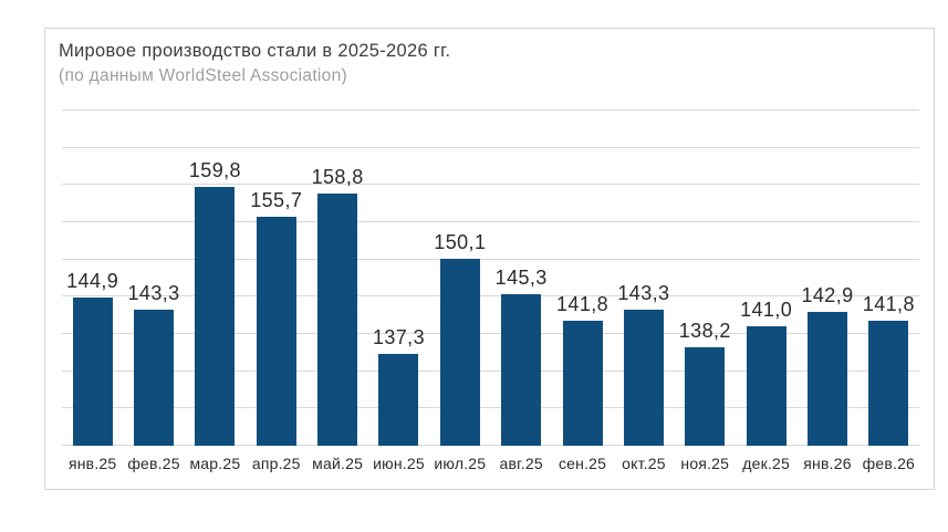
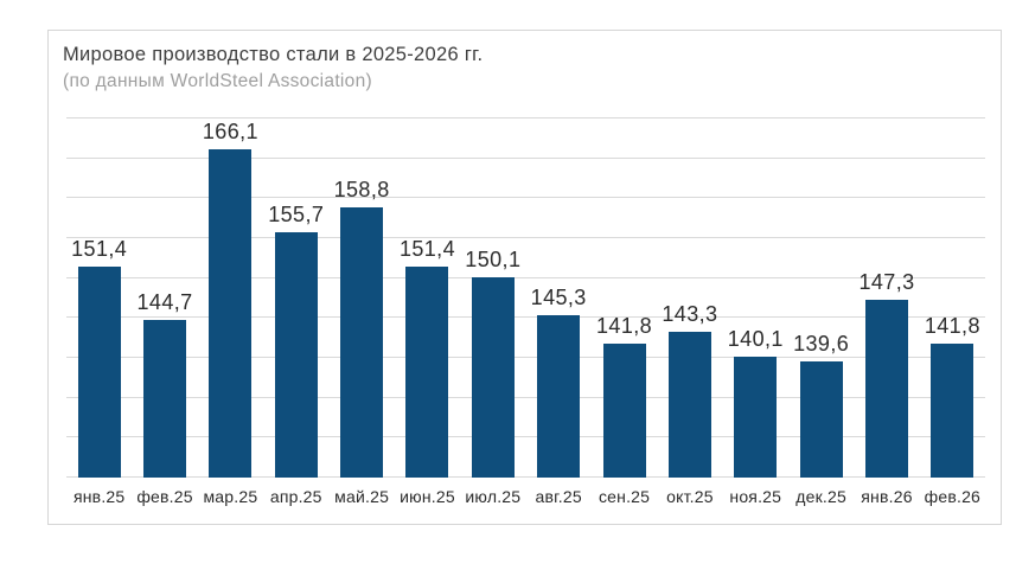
янв.25: 144,9 -> 151,4
фев.25: 143,3 -> 144,7
мар.25: 159,8 -> 166,1
июн.25: 137,3 -> 151,4
ноя.25: 138,2 -> 140,1
дек.25: 141,0 -> 139,6
янв.26: 142,9 -> 147,3
